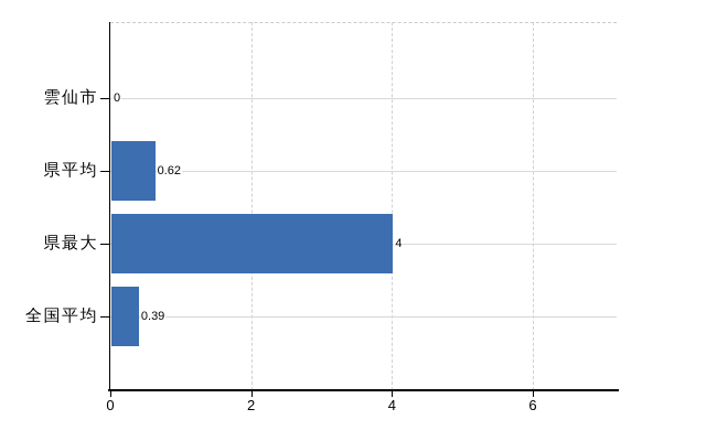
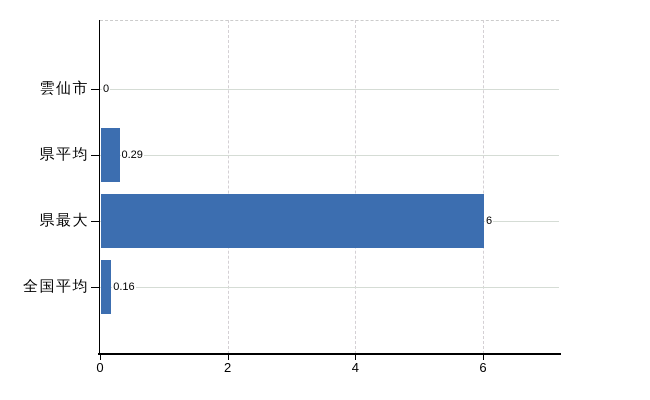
県平均: 0.62 -> 0.29
県最大: 4 -> 6
全国平均: 0.39 -> 0.16
